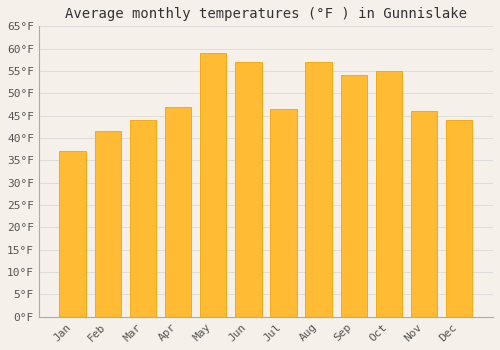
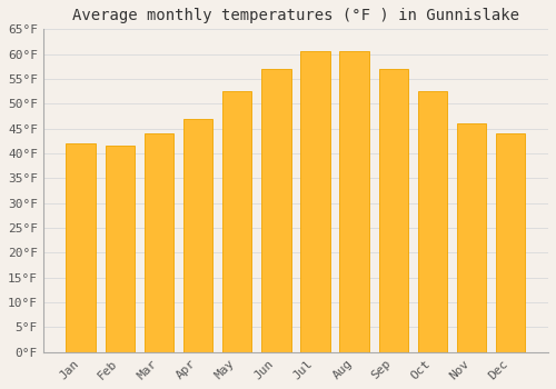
Jan: 37.0°F -> 42.0°F
May: 59.0°F -> 52.5°F
Jul: 46.5°F -> 60.5°F
Aug: 57.0°F -> 60.5°F
Sep: 54.0°F -> 57.0°F
Oct: 55.0°F -> 52.5°F
